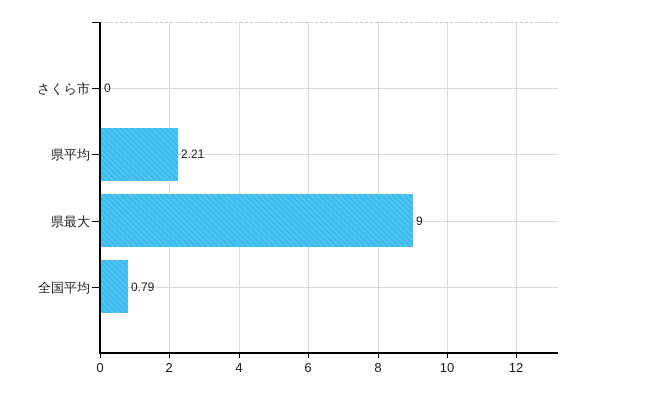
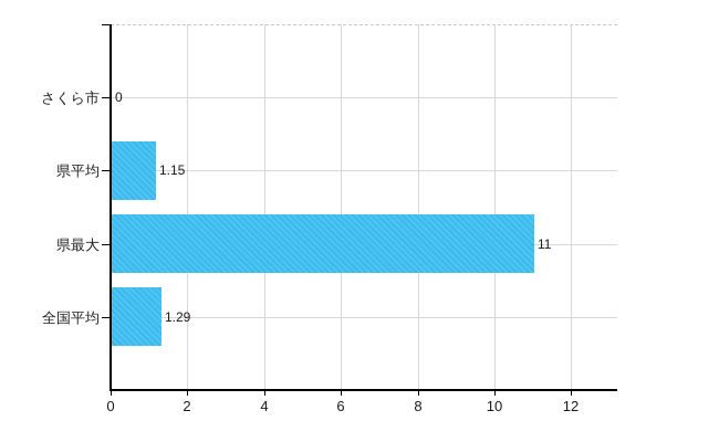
県平均: 2.21 -> 1.15
県最大: 9 -> 11
全国平均: 0.79 -> 1.29
